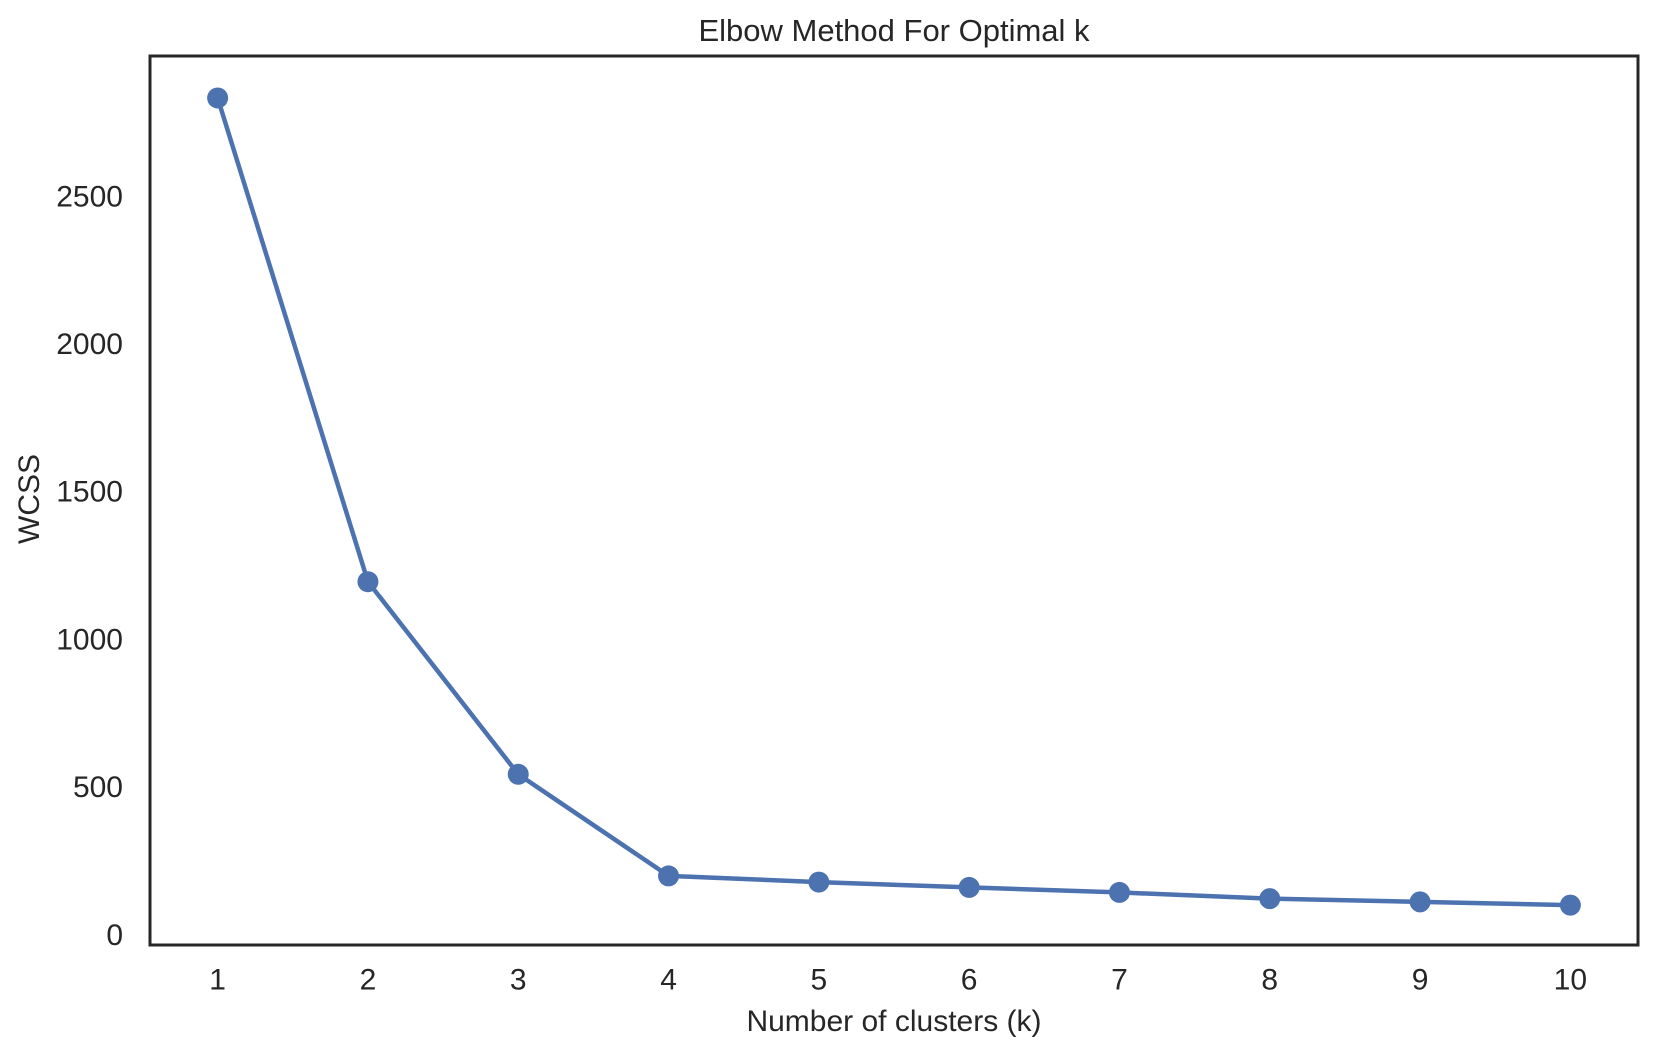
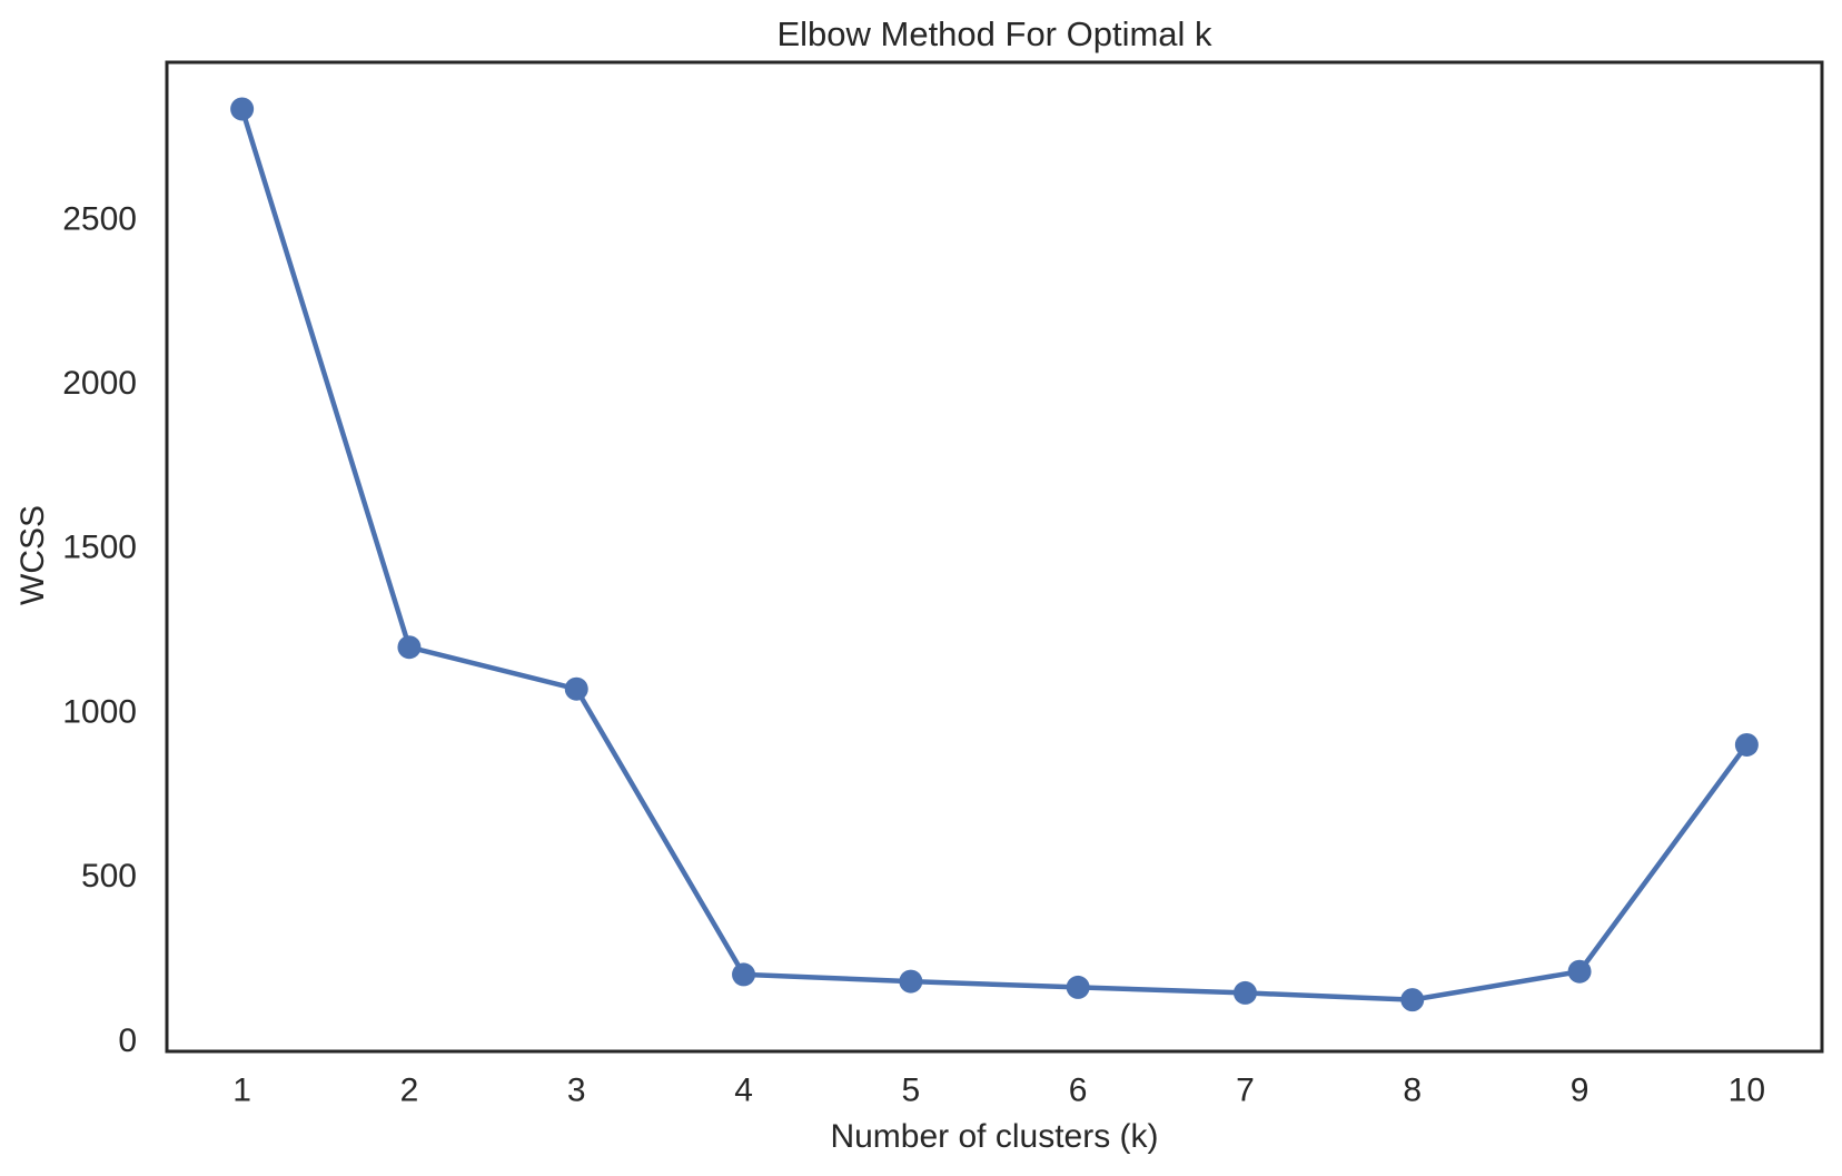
3: 540 -> 1070
9: 110 -> 210
10: 100 -> 900
